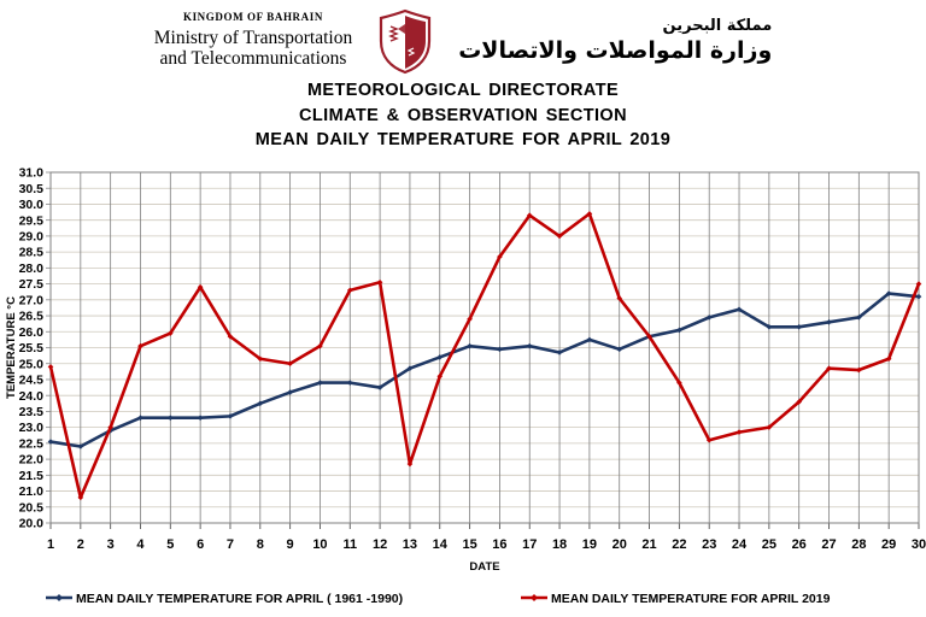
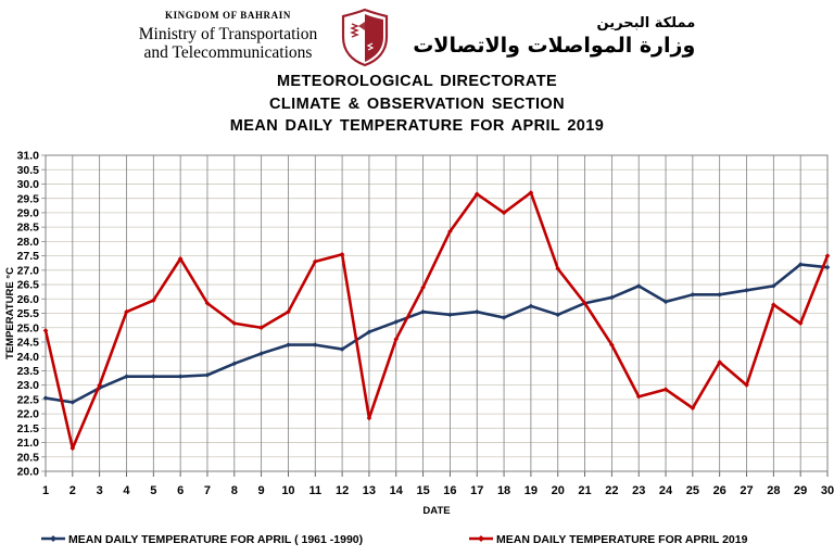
MEAN DAILY TEMPERATURE FOR APRIL ( 1961 -1990)/24: 26.7 -> 25.9
MEAN DAILY TEMPERATURE FOR APRIL 2019/25: 23.0 -> 22.2
MEAN DAILY TEMPERATURE FOR APRIL 2019/27: 24.9 -> 23.0
MEAN DAILY TEMPERATURE FOR APRIL 2019/28: 24.8 -> 25.8
